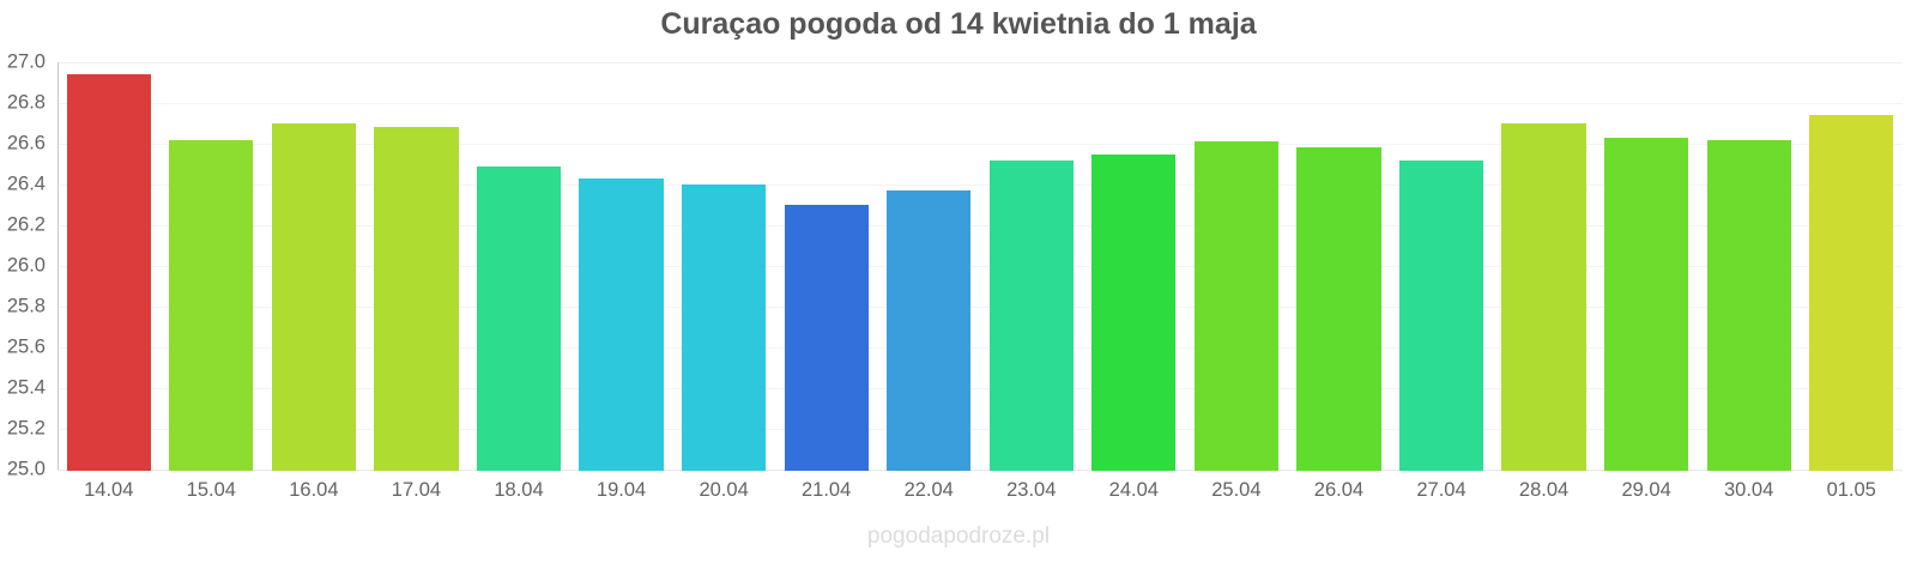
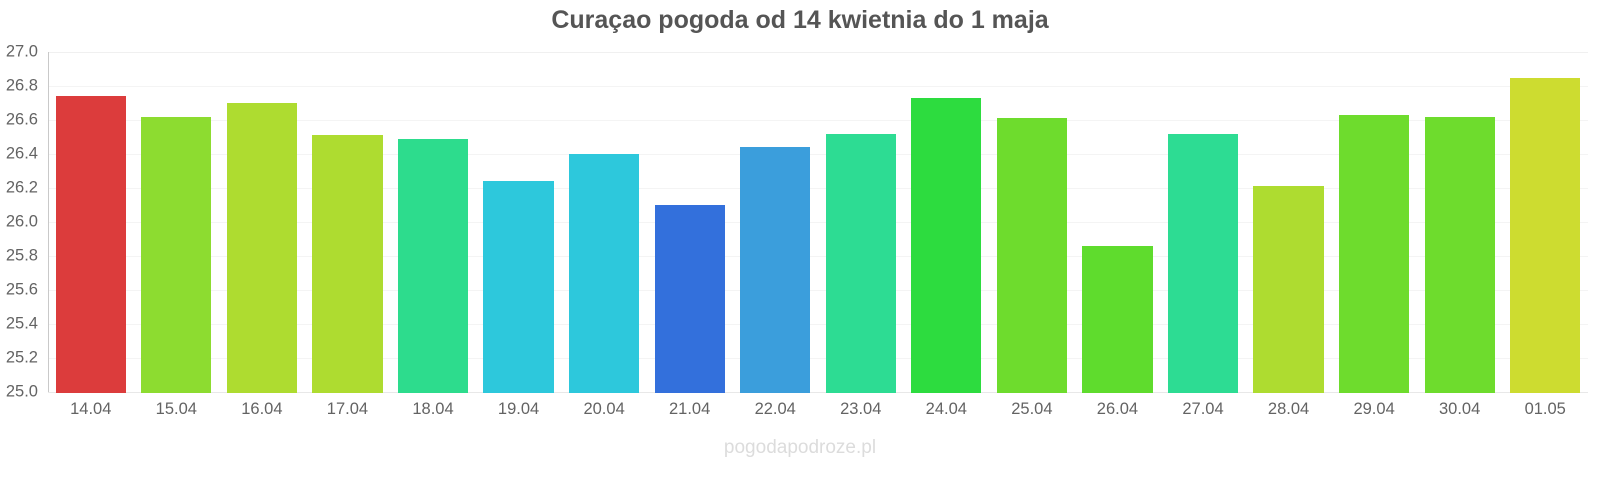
14.04: 26.94 -> 26.74
17.04: 26.68 -> 26.51
19.04: 26.43 -> 26.24
21.04: 26.30 -> 26.10
22.04: 26.37 -> 26.44
24.04: 26.55 -> 26.73
26.04: 26.58 -> 25.86
28.04: 26.70 -> 26.21
01.05: 26.74 -> 26.85
